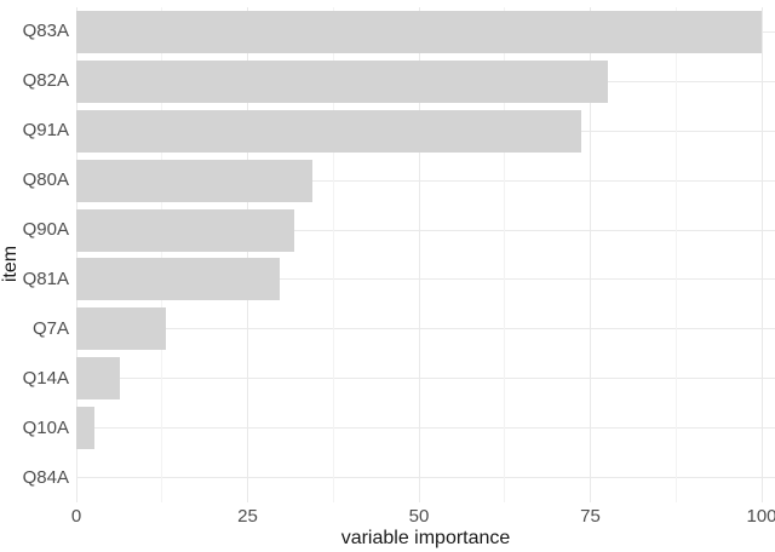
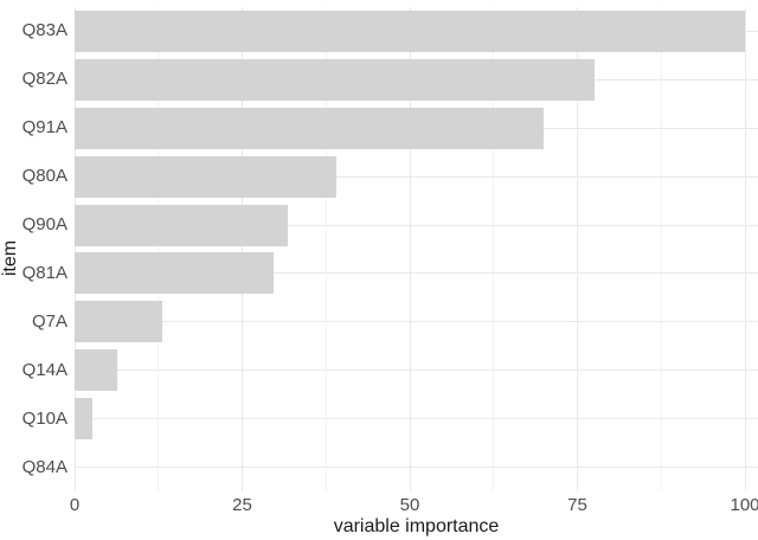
Q91A: 74 -> 70
Q80A: 34 -> 39
